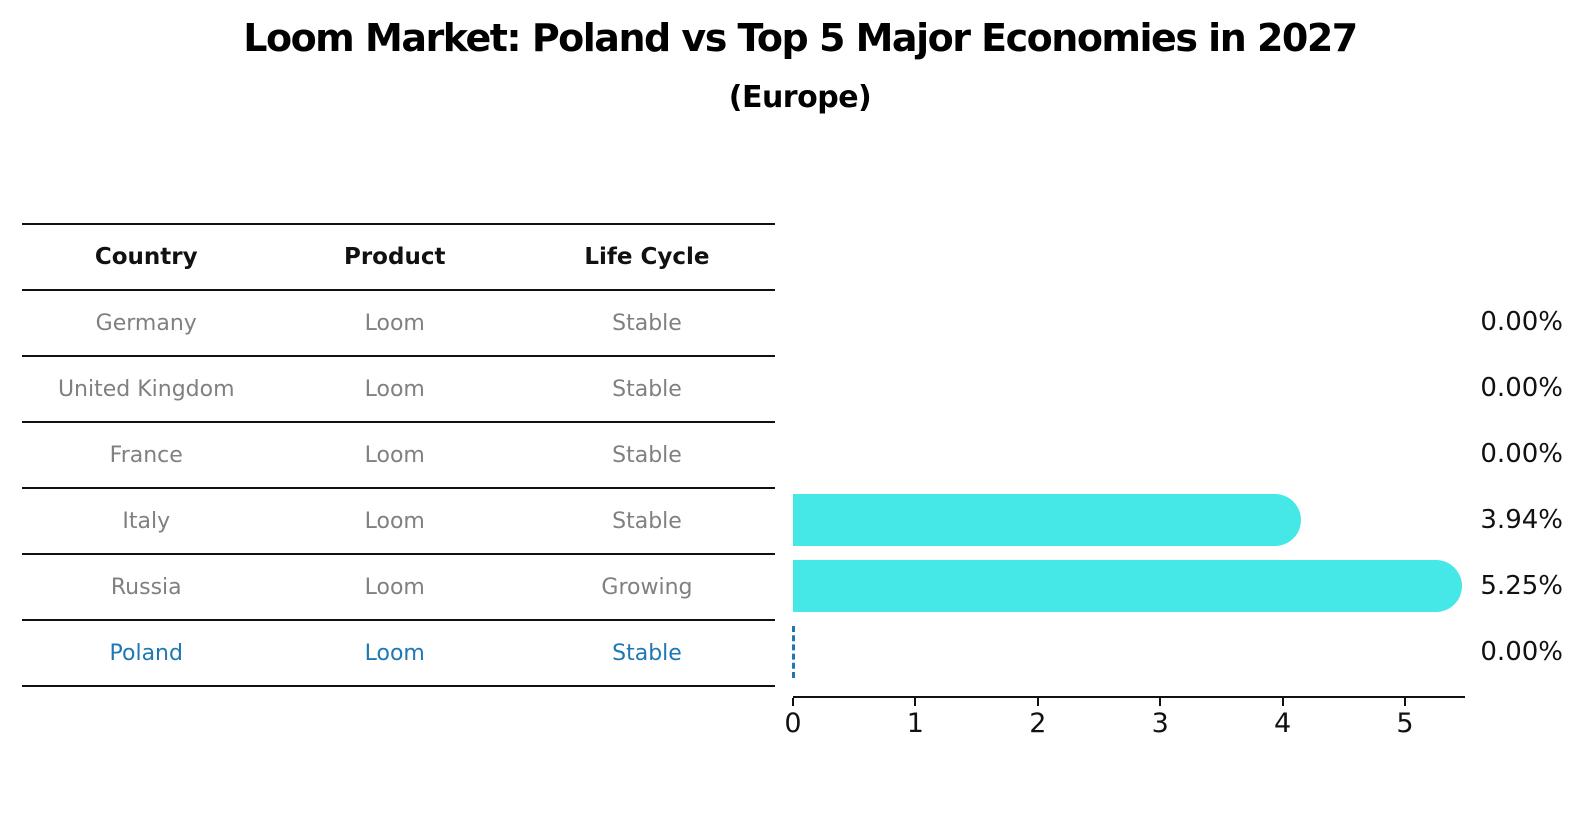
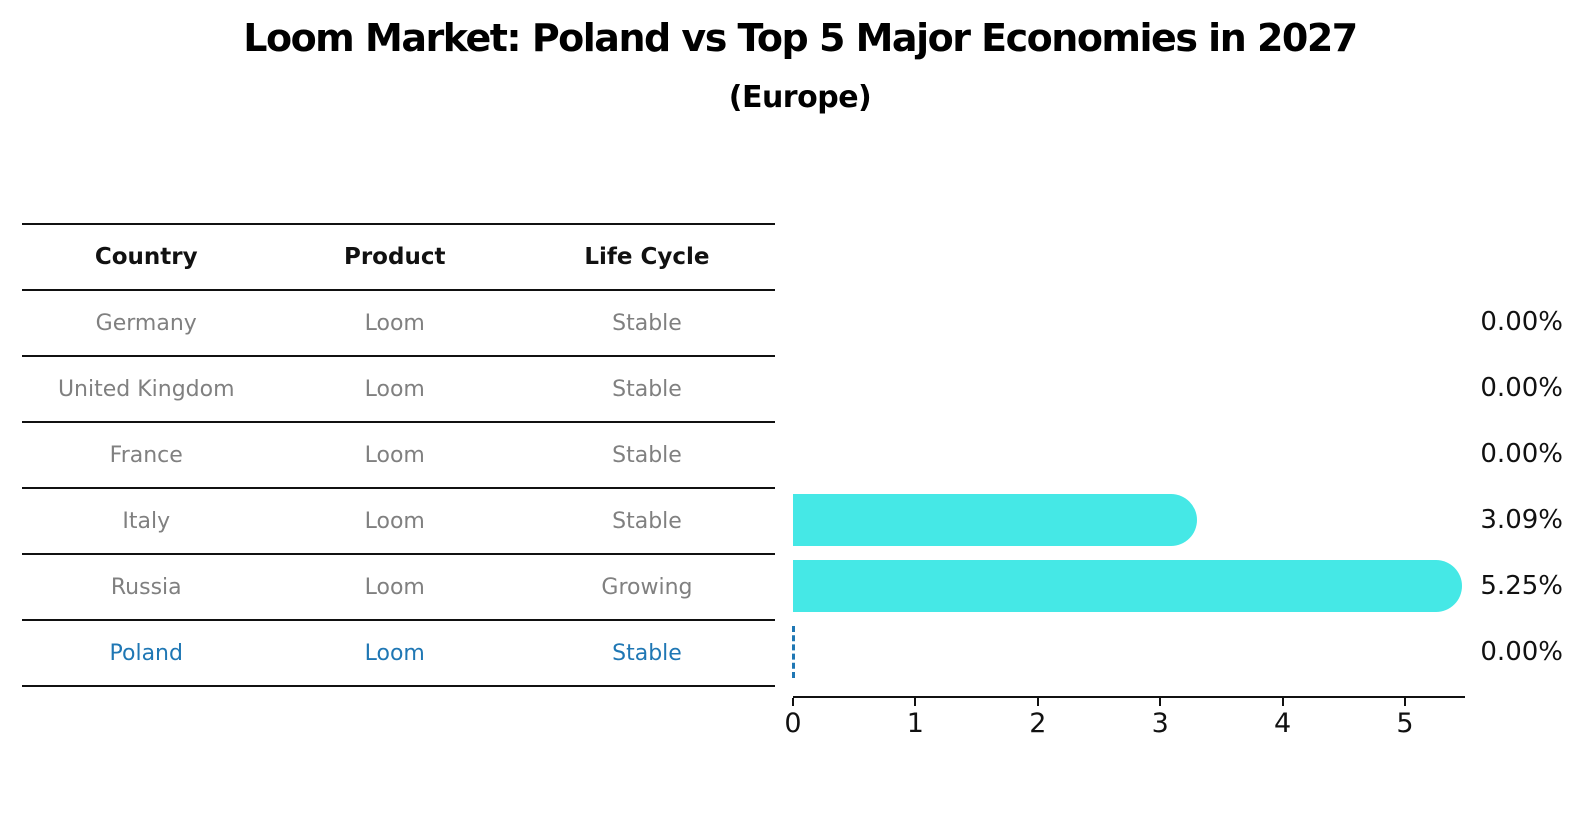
Italy: 3.94% -> 3.09%
